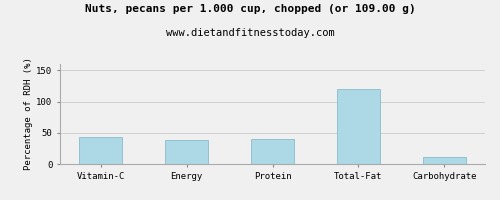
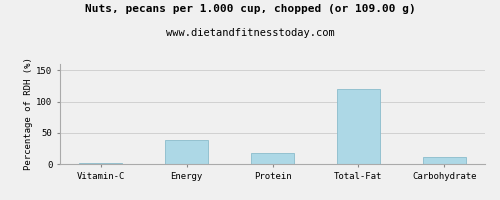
Vitamin-C: 44 -> 2
Protein: 40 -> 18
